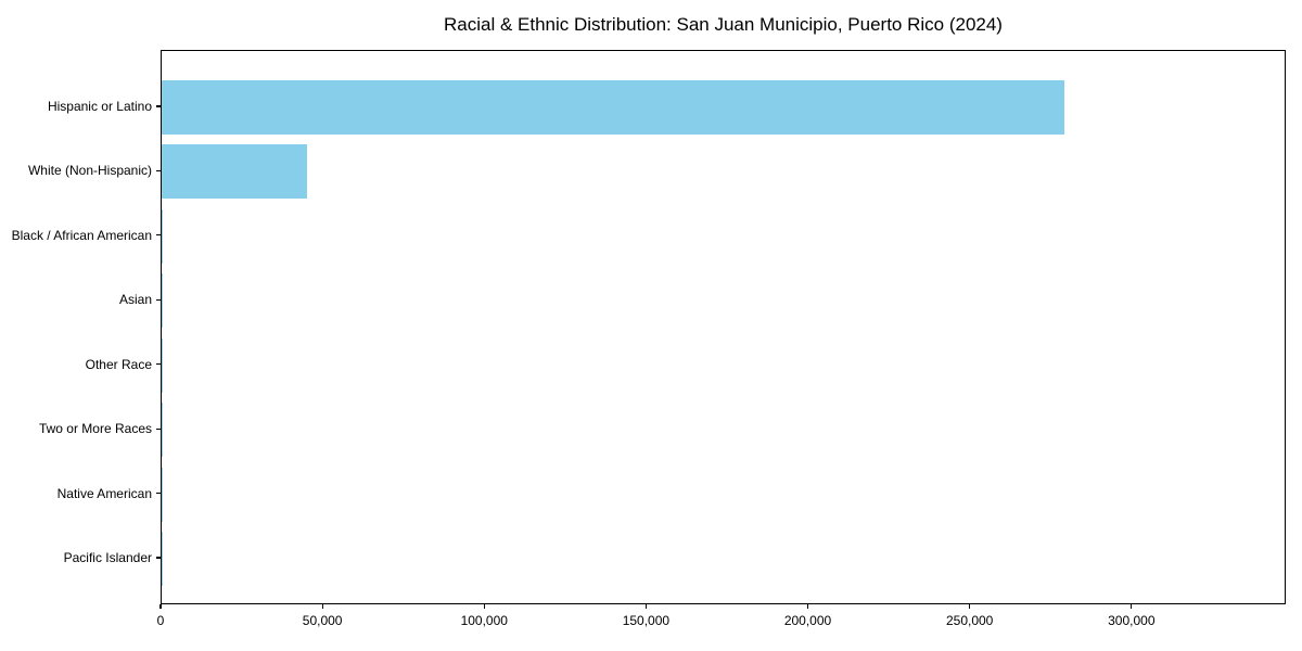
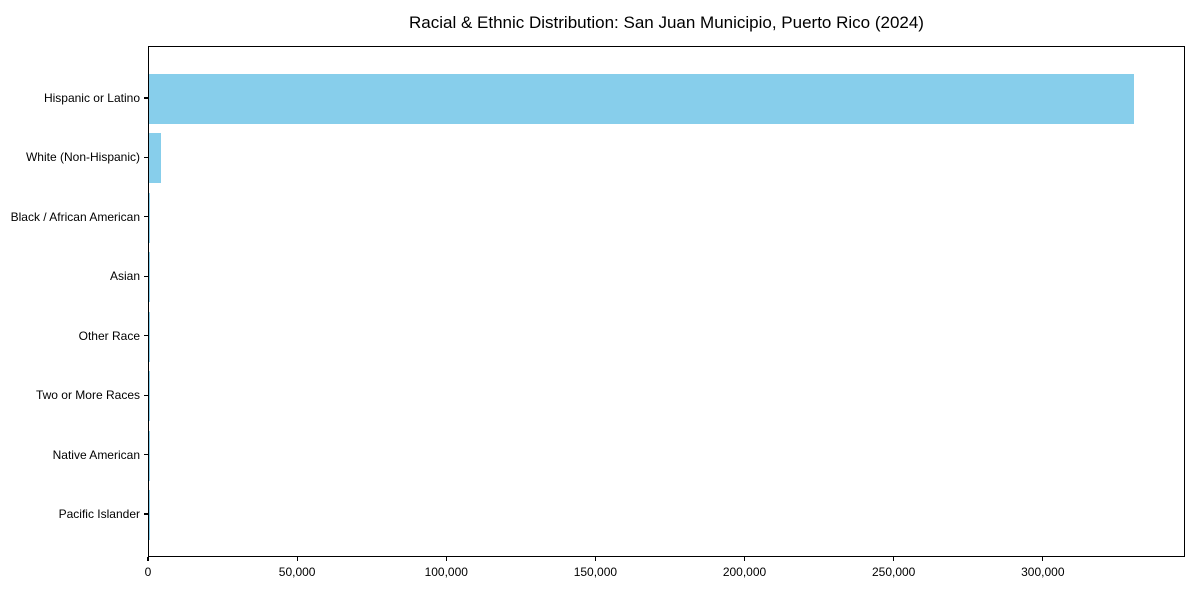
Hispanic or Latino: 279000 -> 330000
White (Non-Hispanic): 45000 -> 4000
